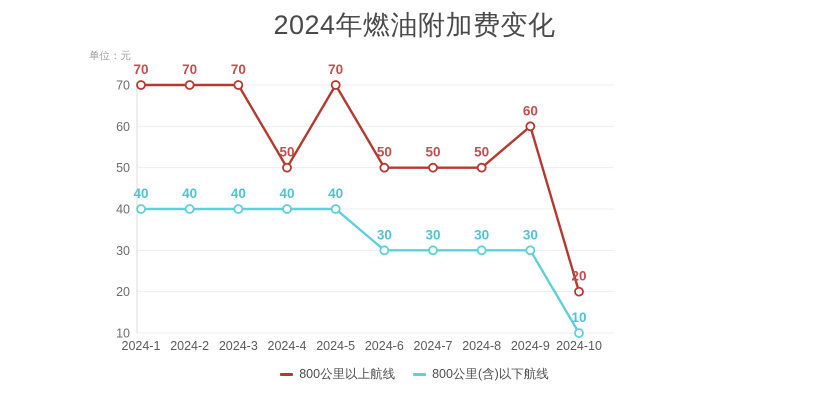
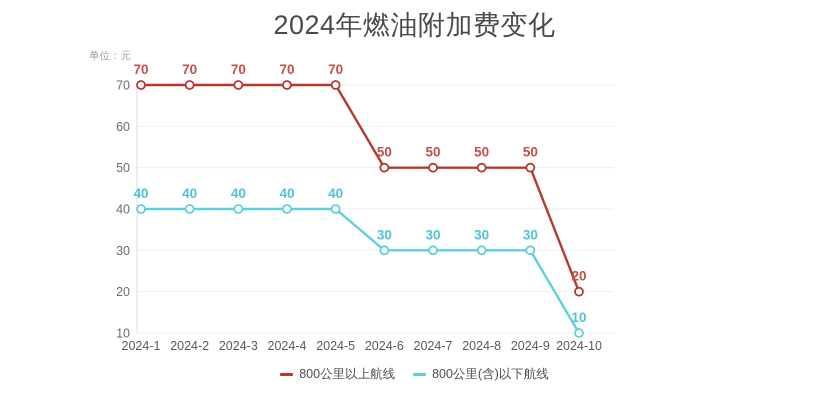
800公里以上航线/2024-4: 50 -> 70
800公里以上航线/2024-9: 60 -> 50
